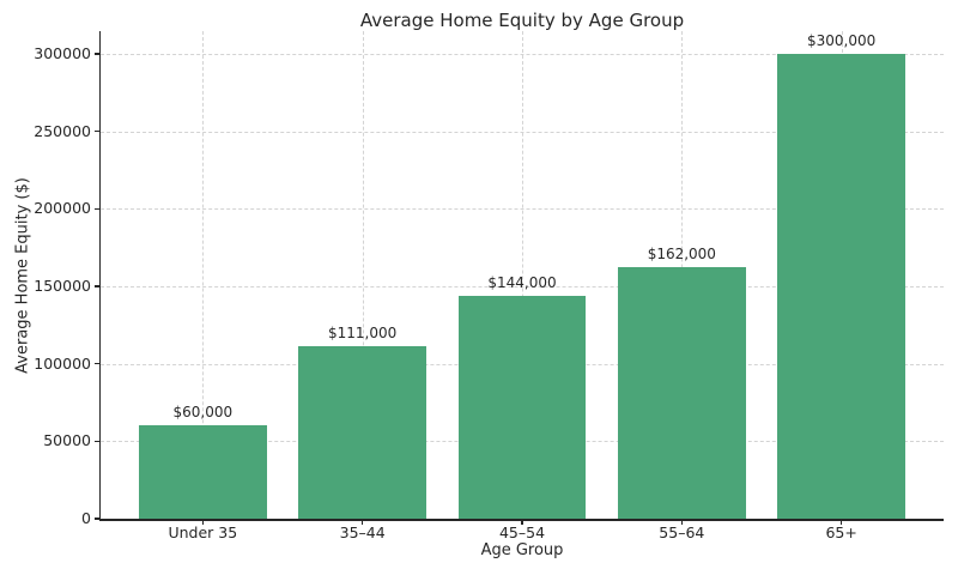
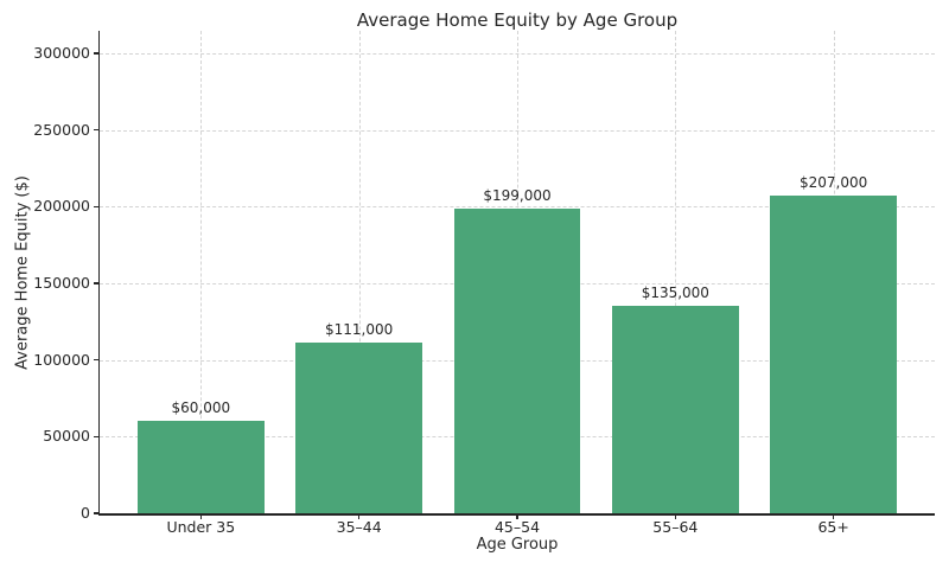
45–54: $144,000 -> $199,000
55–64: $162,000 -> $135,000
65+: $300,000 -> $207,000
